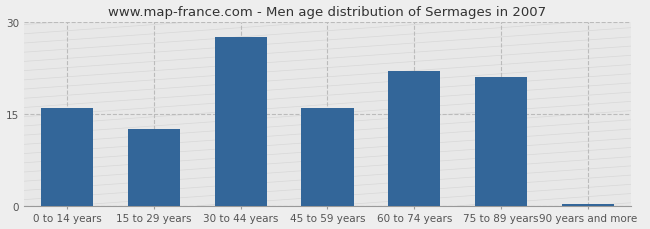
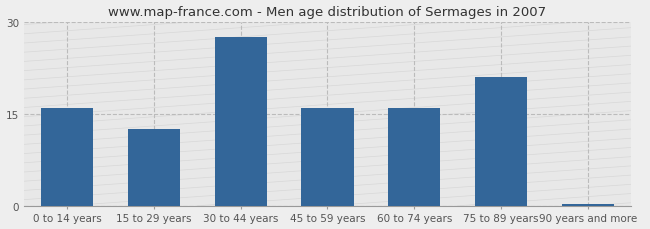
60 to 74 years: 22.0 -> 16.0
